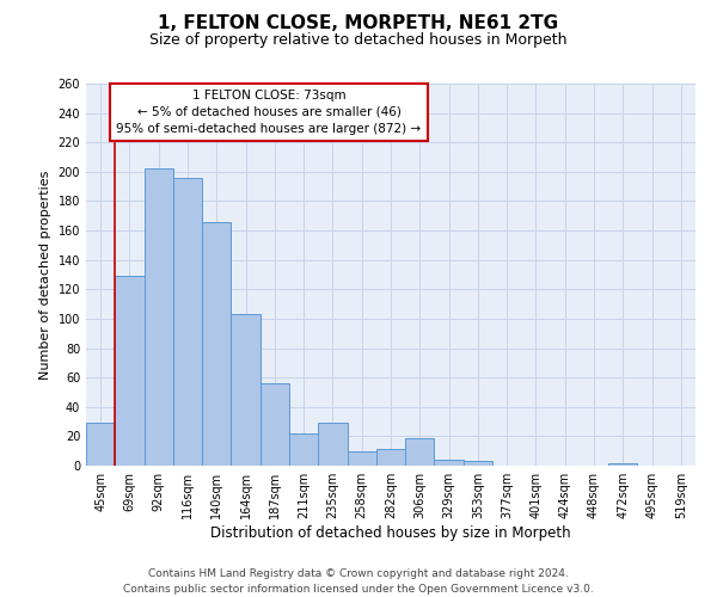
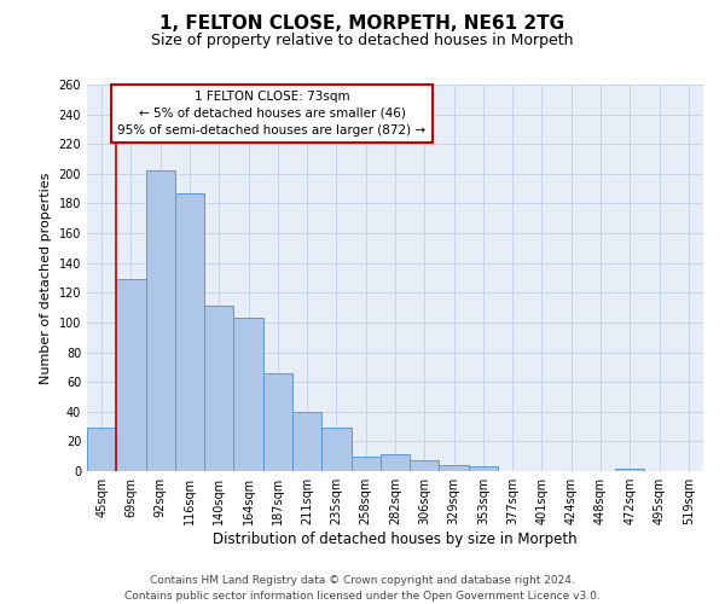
116sqm: 196 -> 187
140sqm: 166 -> 111
187sqm: 56 -> 66
211sqm: 22 -> 40
306sqm: 19 -> 7
